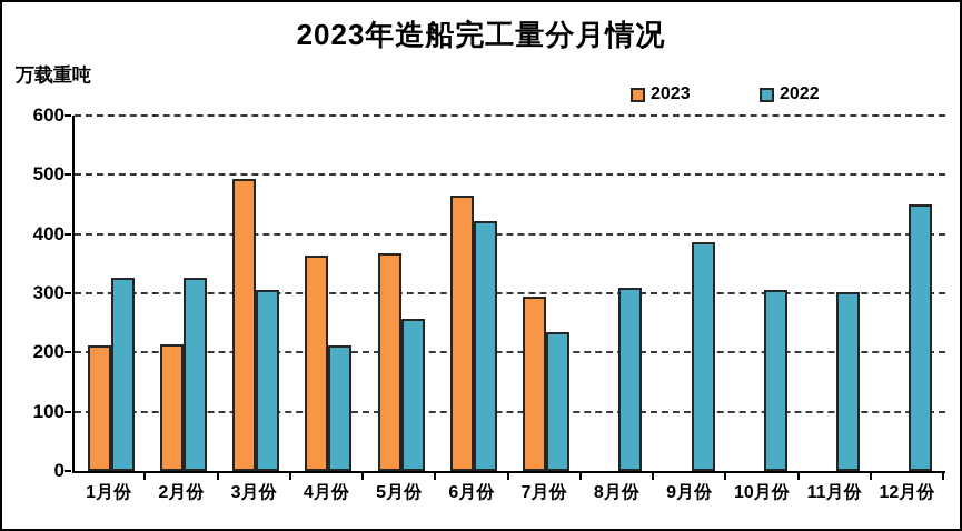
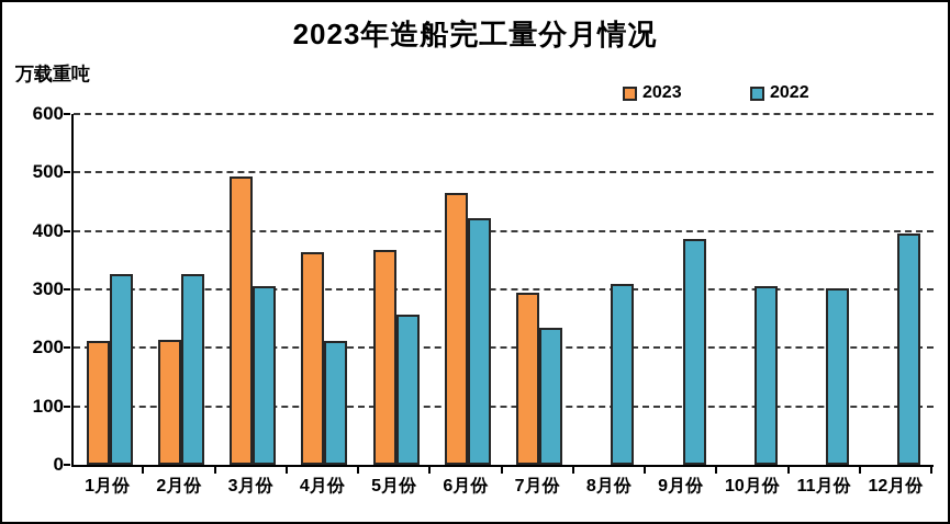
2022/12月份: 450 -> 400
